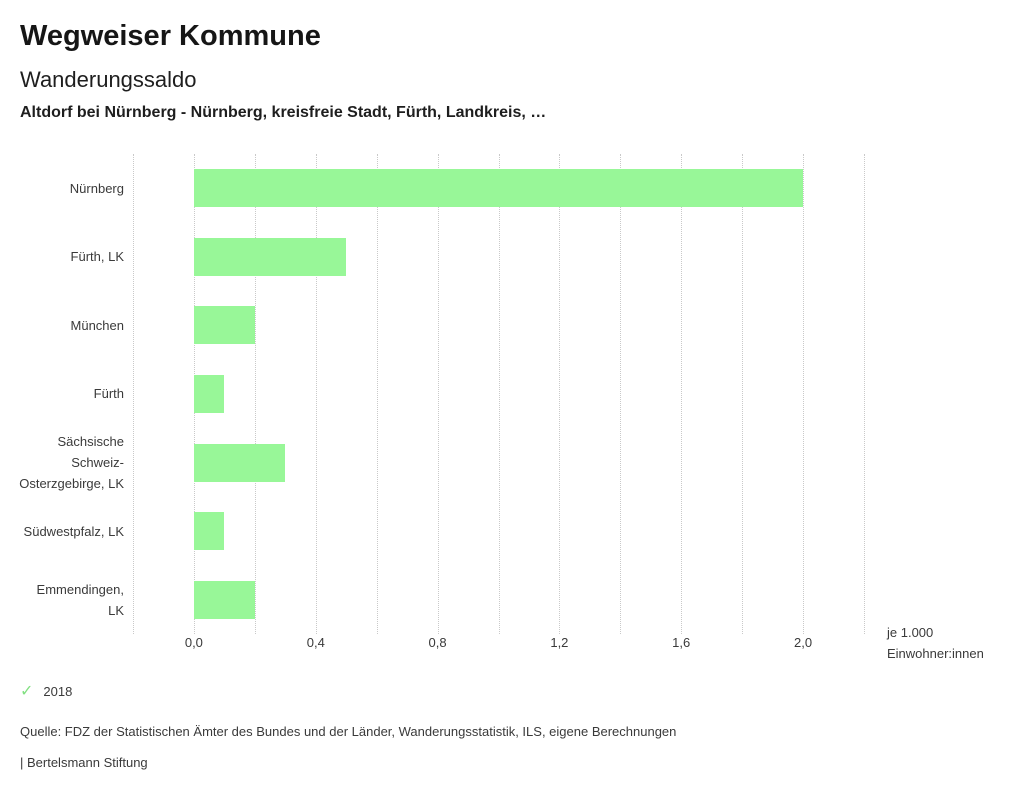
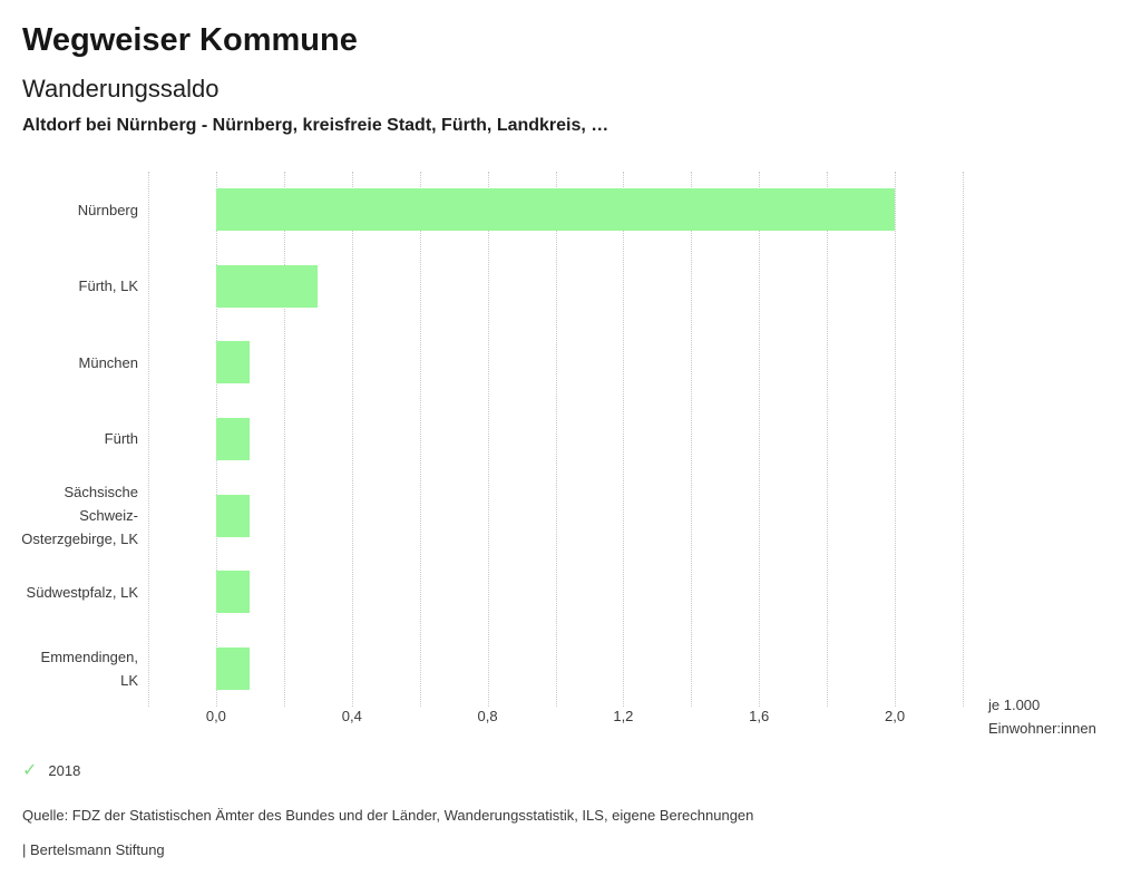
Fürth, LK: 0,5 -> 0,3
München: 0,2 -> 0,1
Sächsische Schweiz-Osterzgebirge, LK: 0,3 -> 0,1
Emmendingen, LK: 0,2 -> 0,1
